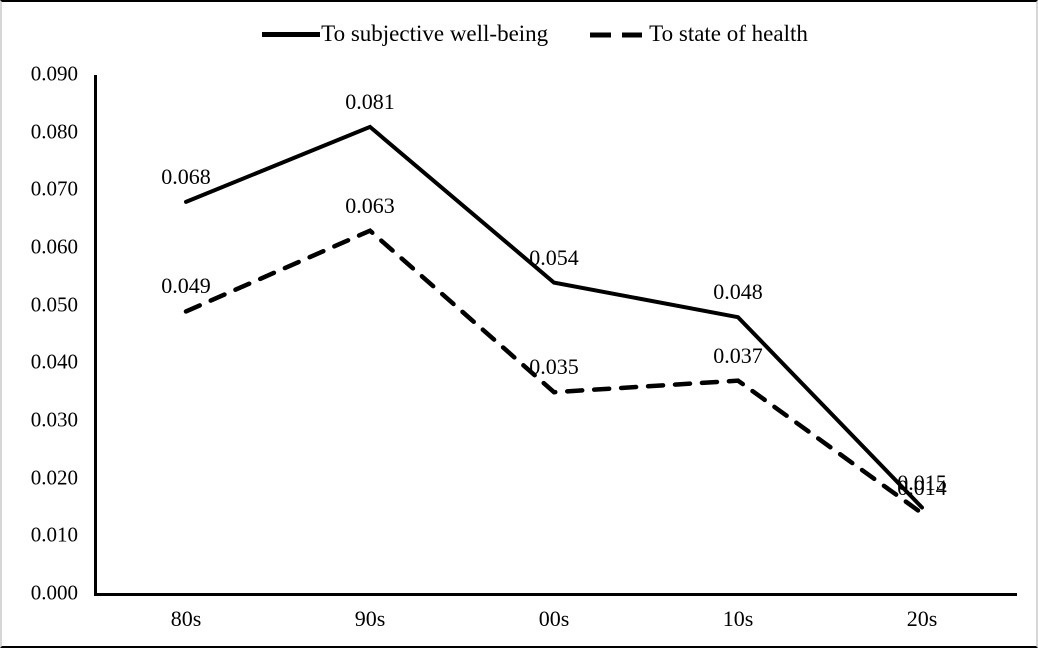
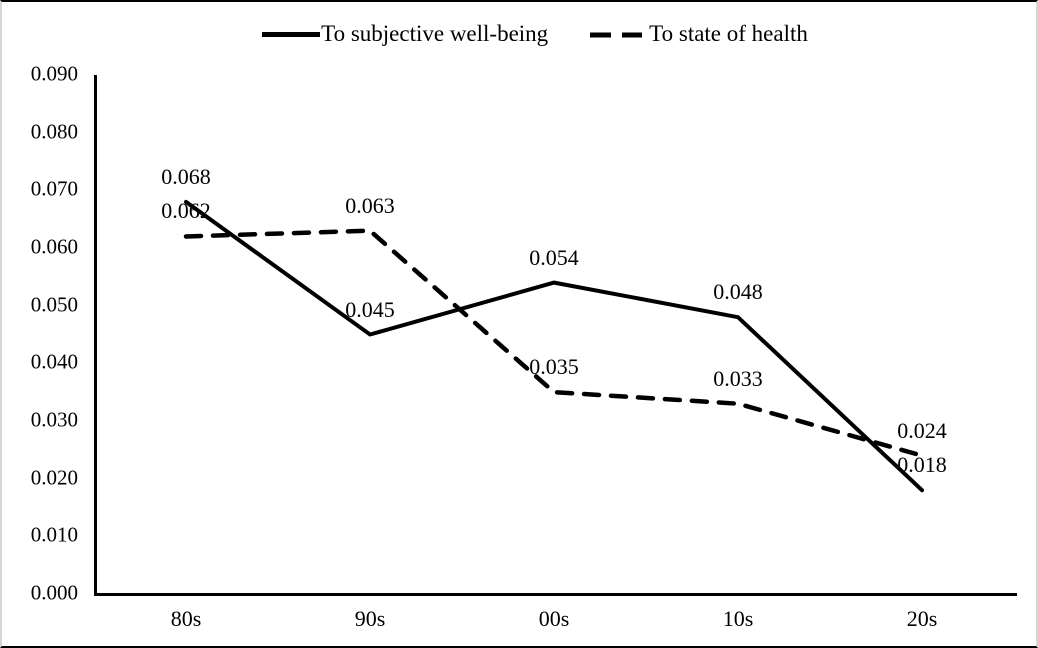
To state of health/80s: 0.049 -> 0.062
To subjective well-being/90s: 0.081 -> 0.045
To state of health/10s: 0.037 -> 0.033
To subjective well-being/20s: 0.015 -> 0.018
To state of health/20s: 0.014 -> 0.024
